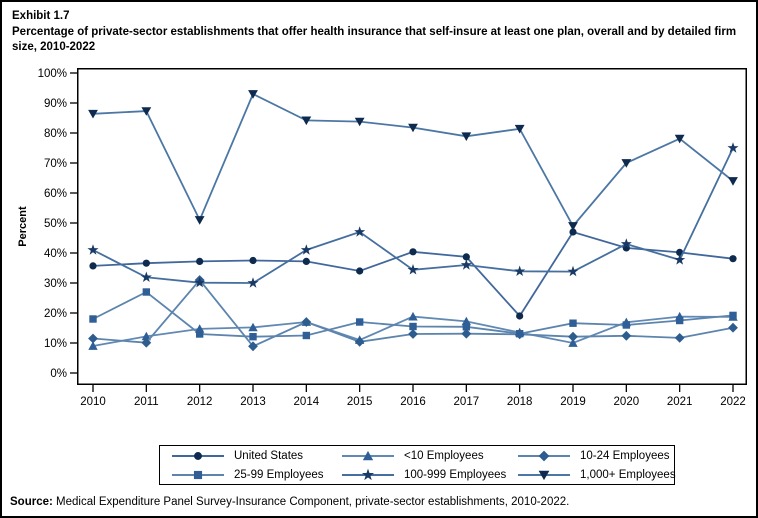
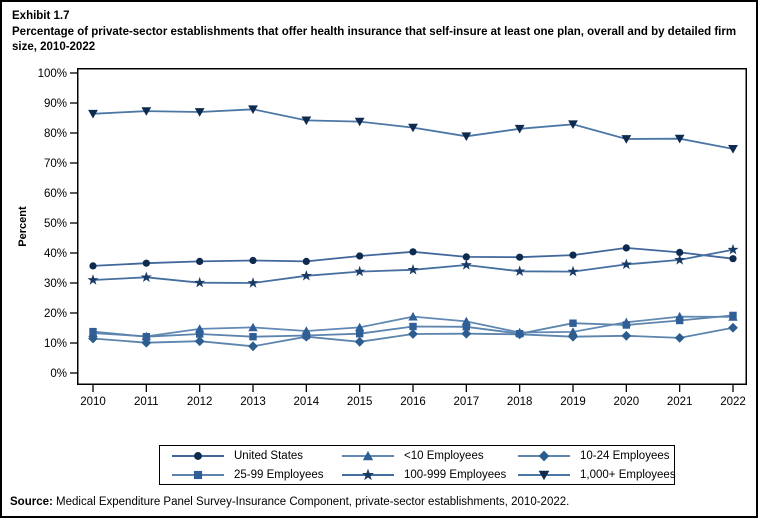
<10 Employees/2010: 9% -> 13%
25-99 Employees/2010: 18% -> 14%
100-999 Employees/2010: 41% -> 31%
25-99 Employees/2011: 27% -> 12%
10-24 Employees/2012: 31% -> 11%
1,000+ Employees/2012: 51% -> 87%
1,000+ Employees/2013: 93% -> 88%
<10 Employees/2014: 17% -> 14%
10-24 Employees/2014: 17% -> 12%
100-999 Employees/2014: 41% -> 32%
United States/2015: 34% -> 39%
<10 Employees/2015: 11% -> 15%
25-99 Employees/2015: 17% -> 13%
100-999 Employees/2015: 47% -> 34%
United States/2018: 19% -> 39%
United States/2019: 47% -> 39%
<10 Employees/2019: 10% -> 14%
1,000+ Employees/2019: 49% -> 83%
100-999 Employees/2020: 43% -> 36%
1,000+ Employees/2020: 70% -> 78%
100-999 Employees/2022: 75% -> 41%
1,000+ Employees/2022: 64% -> 75%
